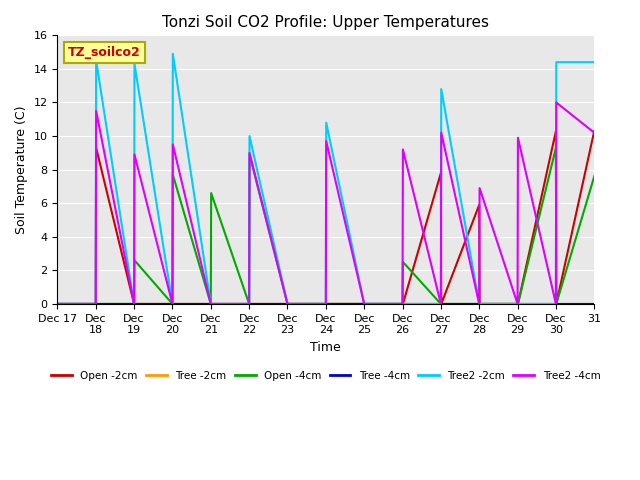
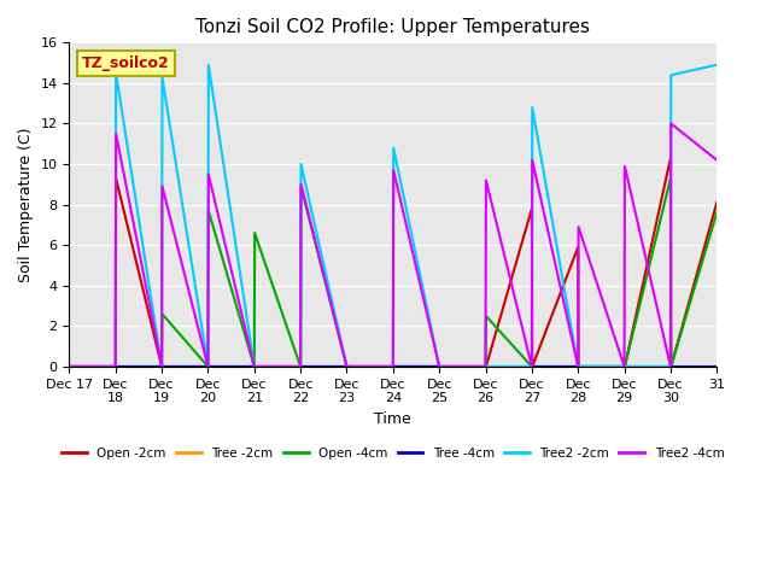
Open -2cm/31: 10.3 -> 8.1
Tree2 -2cm/31: 14.4 -> 14.9
